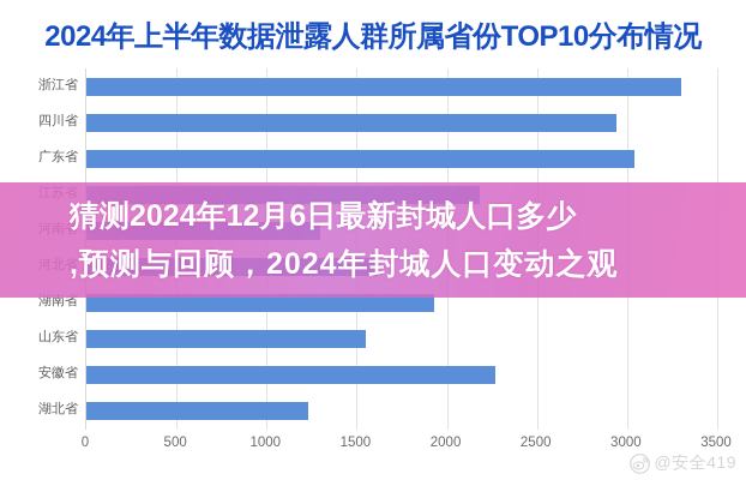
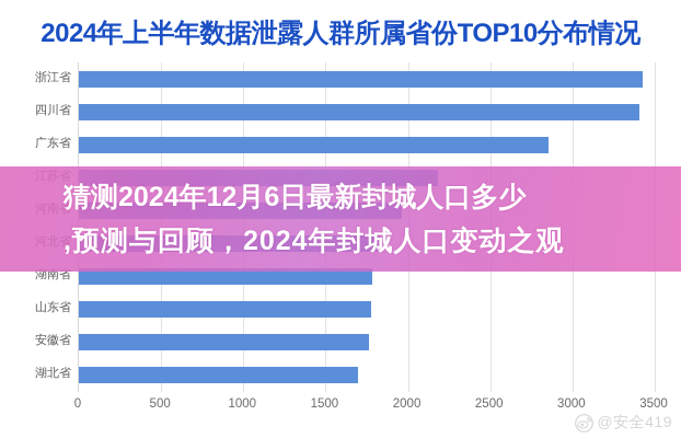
浙江省: 3300 -> 3430
四川省: 2940 -> 3410
广东省: 3040 -> 2860
河南省: 1300 -> 1960
河北省: 1620 -> 1820
湖南省: 1930 -> 1780
山东省: 1550 -> 1780
安徽省: 2270 -> 1760
湖北省: 1230 -> 1700
